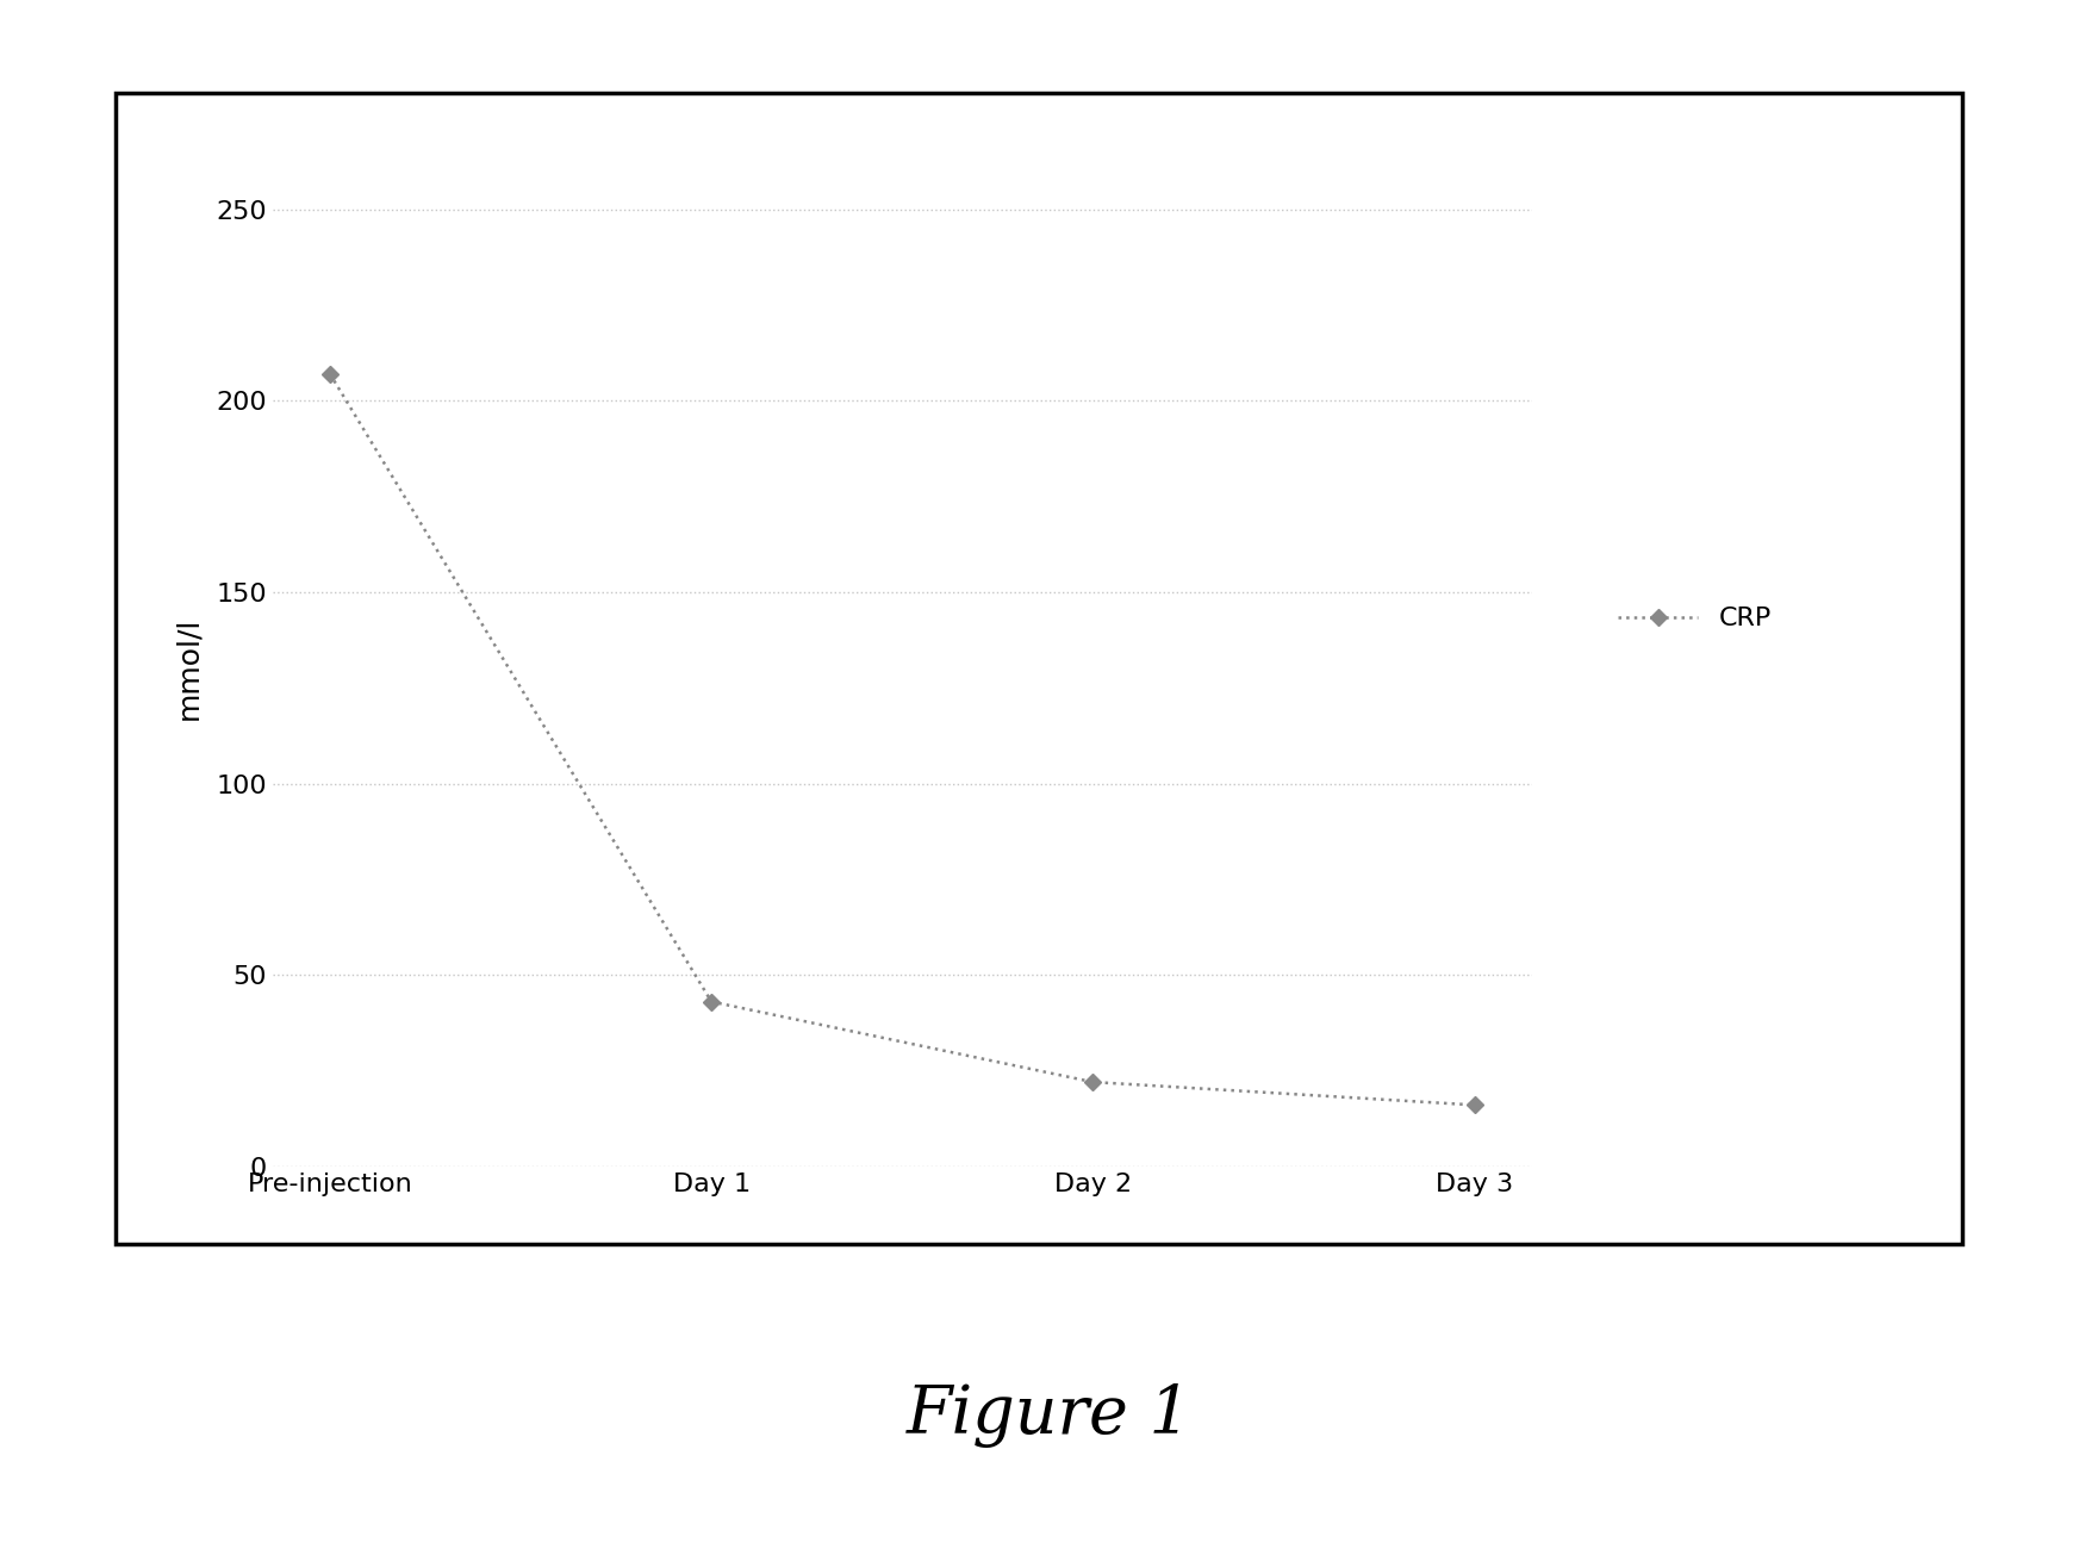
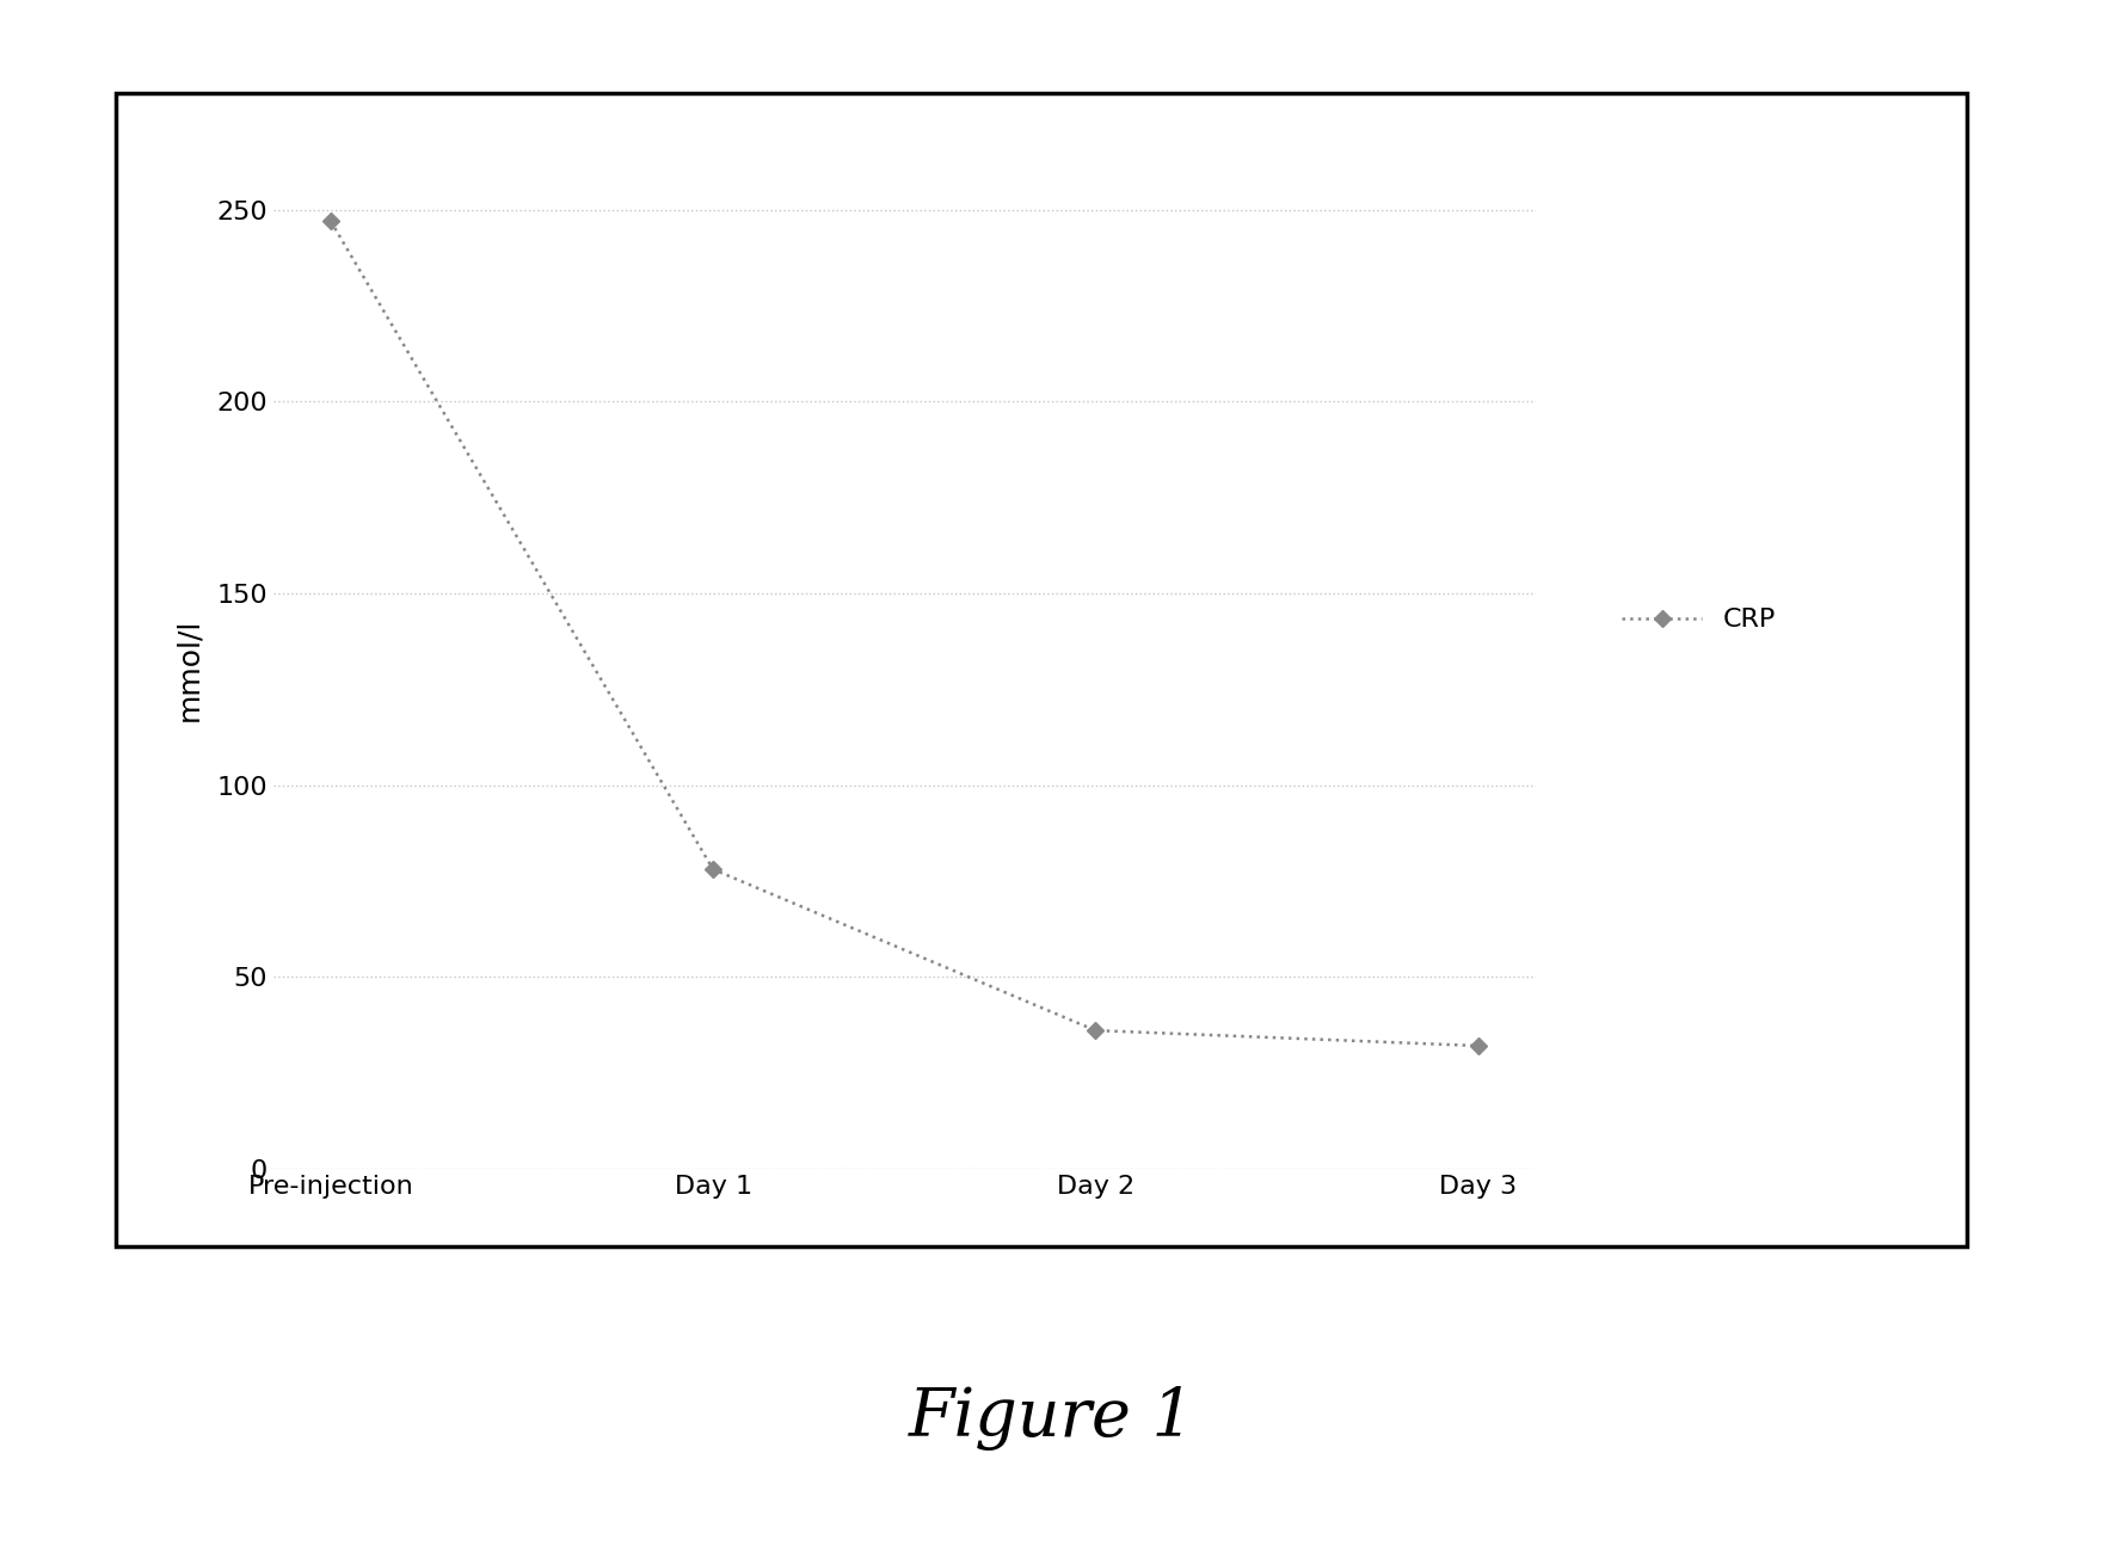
Pre-injection: 207 -> 247
Day 1: 43 -> 78
Day 2: 22 -> 36
Day 3: 16 -> 32
